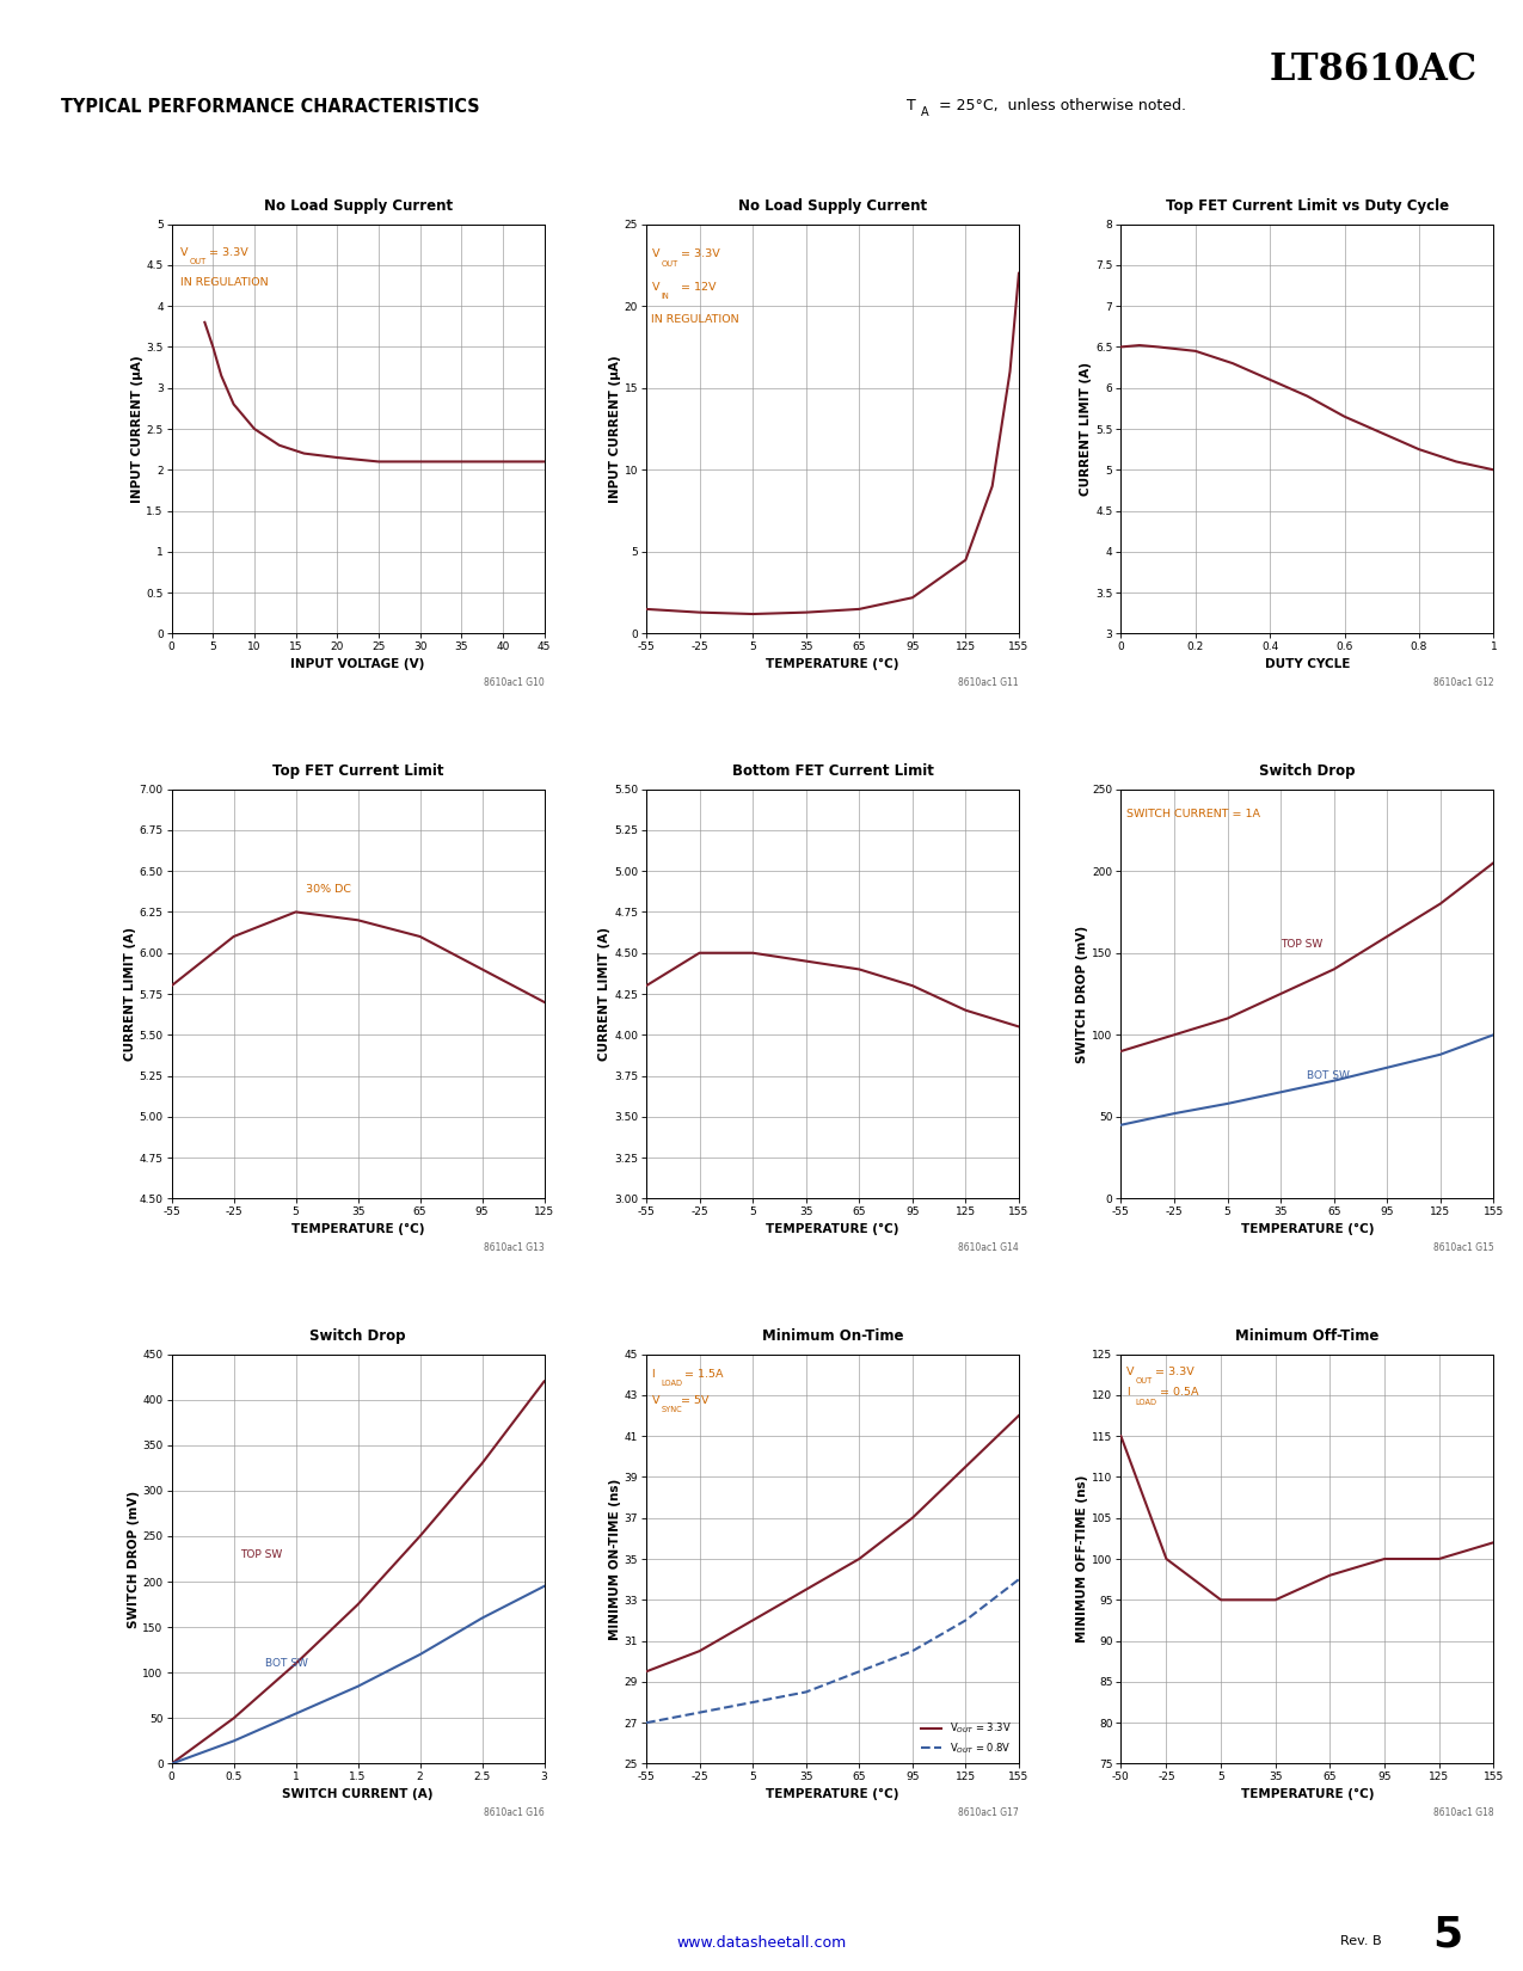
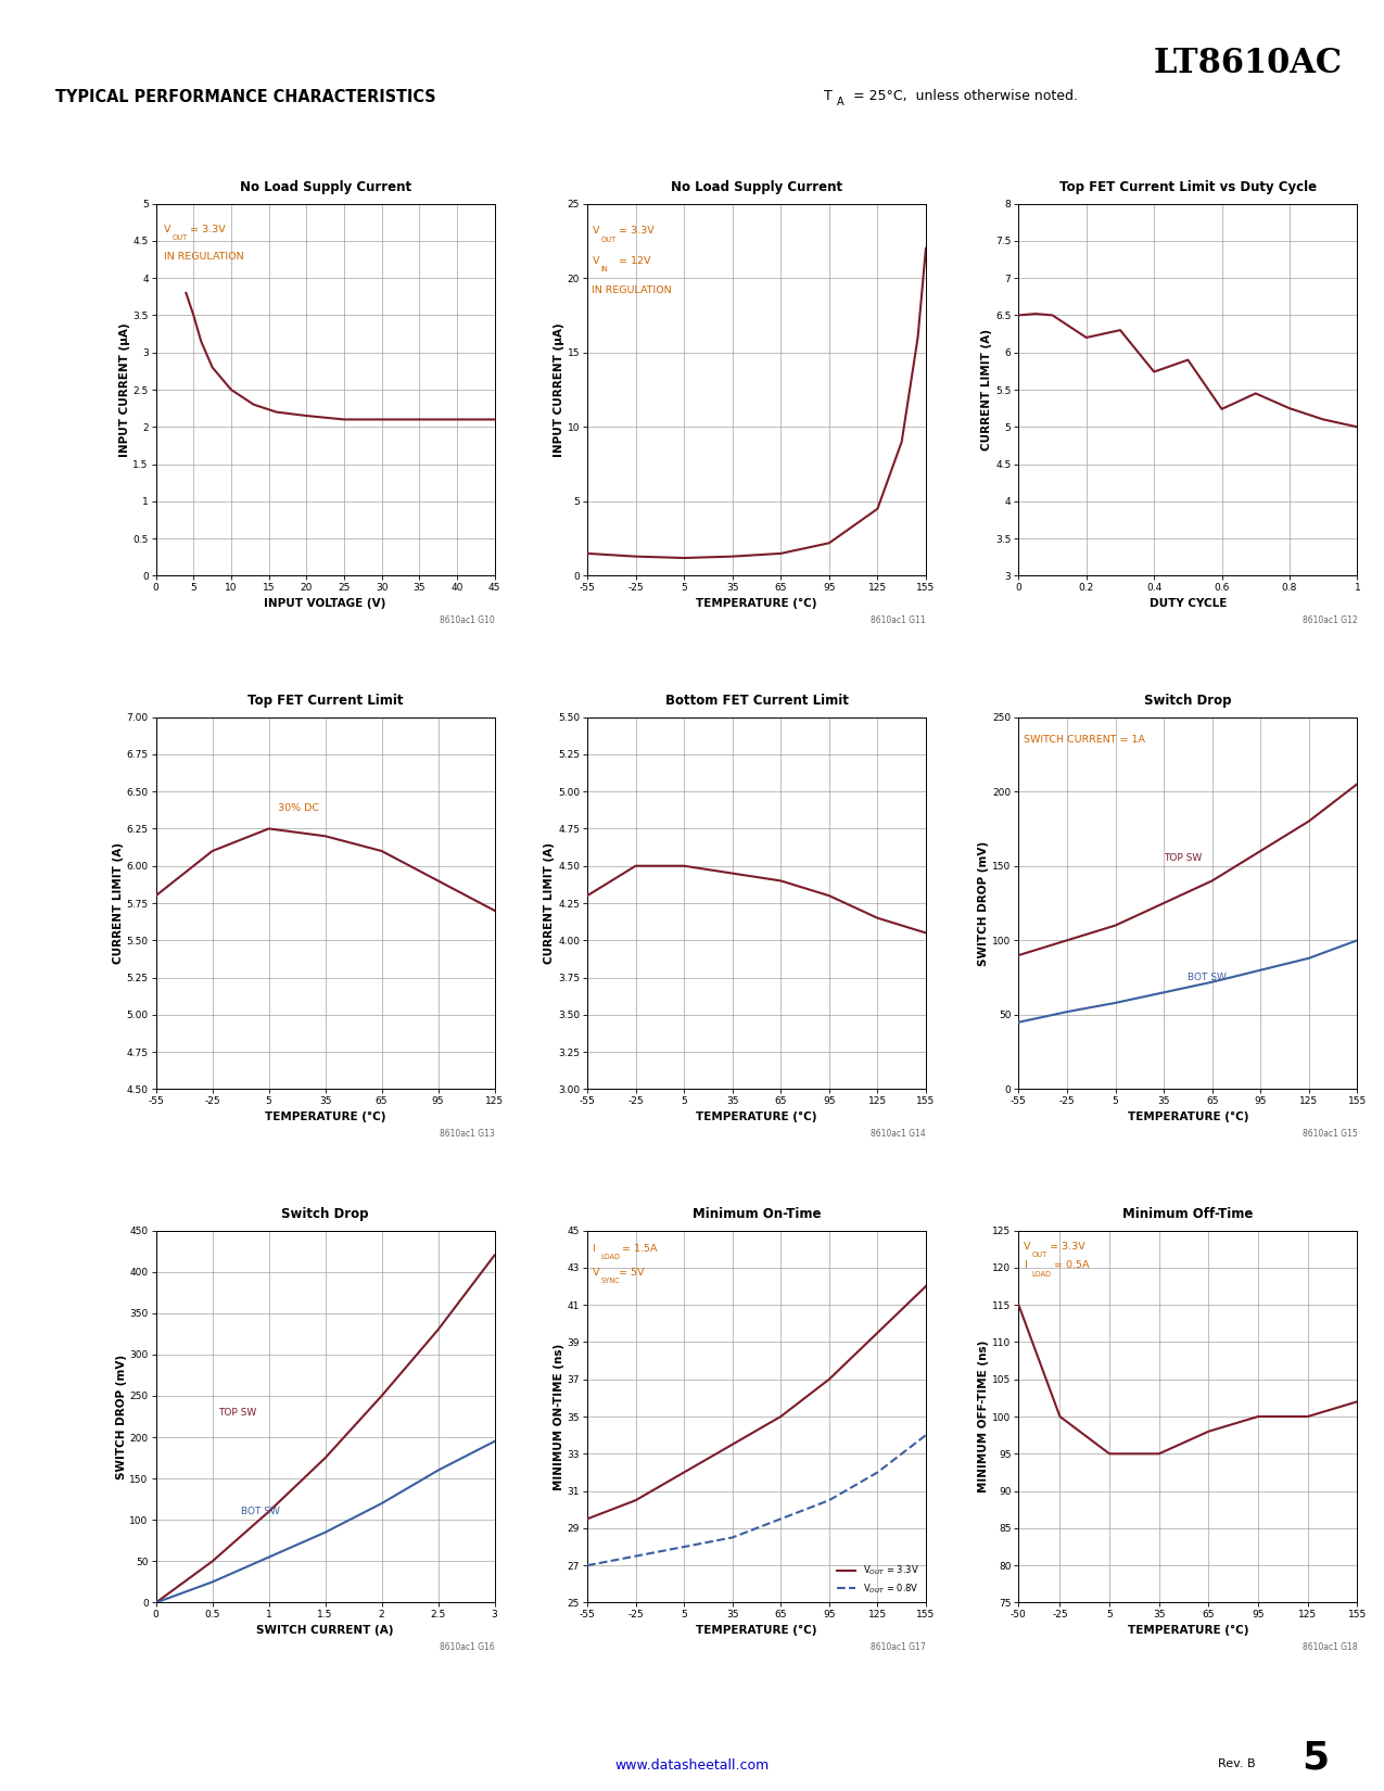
0.2: 6.45 -> 6.20
0.4: 6.10 -> 5.74
0.6: 5.65 -> 5.24
